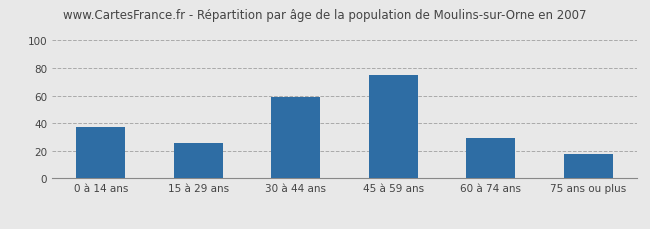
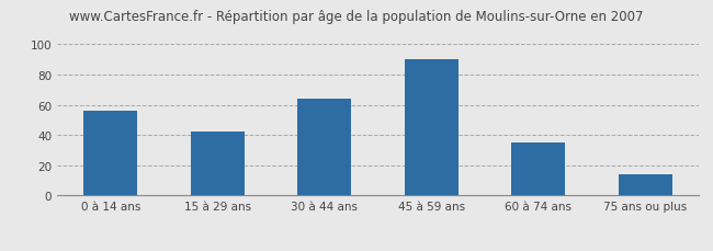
0 à 14 ans: 37 -> 56
15 à 29 ans: 26 -> 42
30 à 44 ans: 59 -> 64
45 à 59 ans: 75 -> 90
60 à 74 ans: 29 -> 35
75 ans ou plus: 18 -> 14
